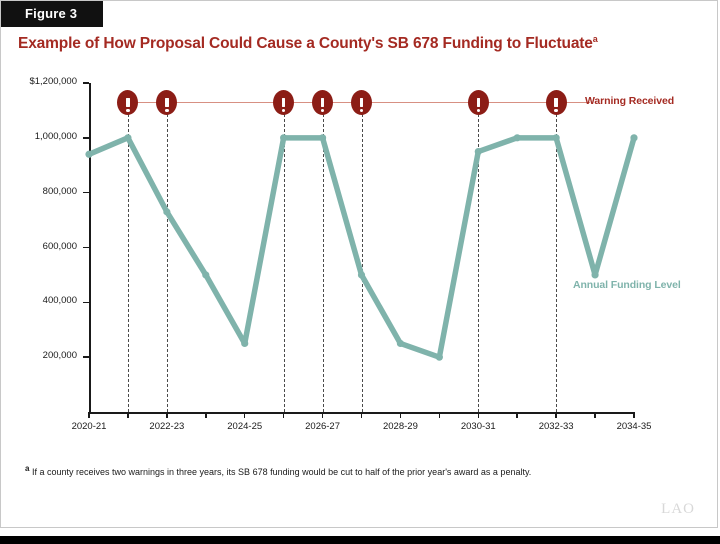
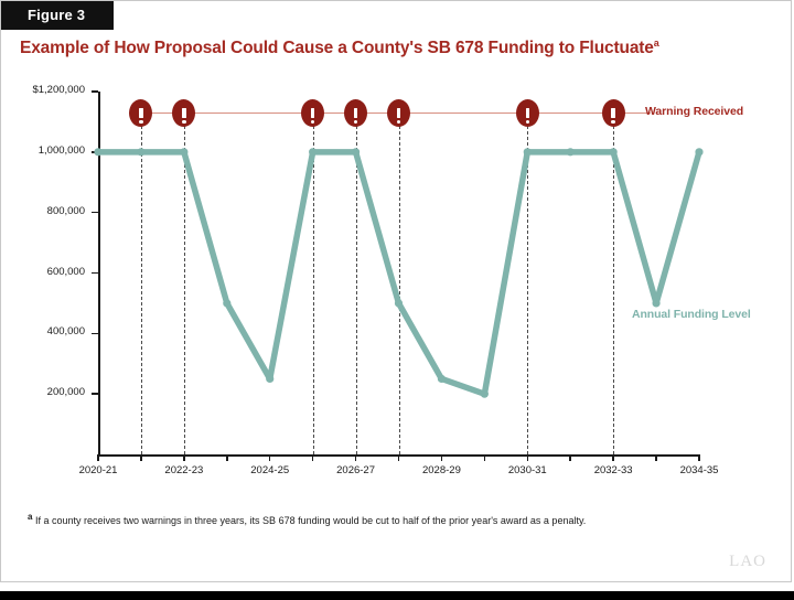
2020-21: $940000 -> $1000000
2022-23: $730000 -> $1000000
2030-31: $950000 -> $1000000
